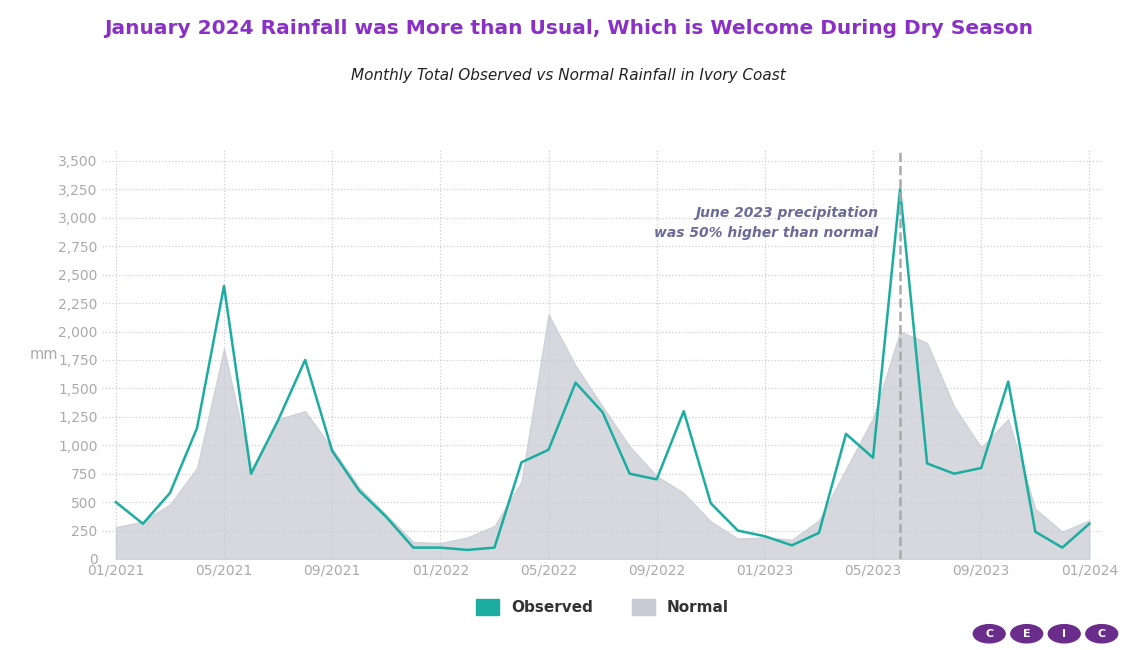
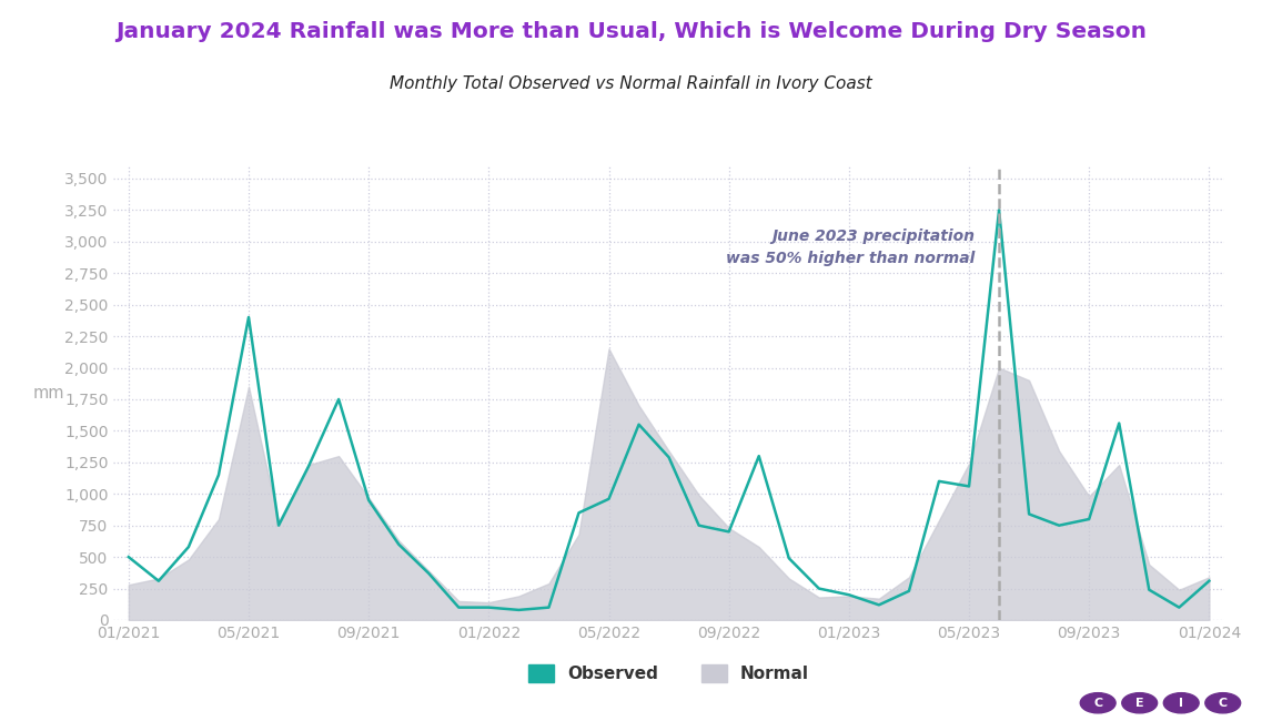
Observed/05/2023: 890 -> 1,060
